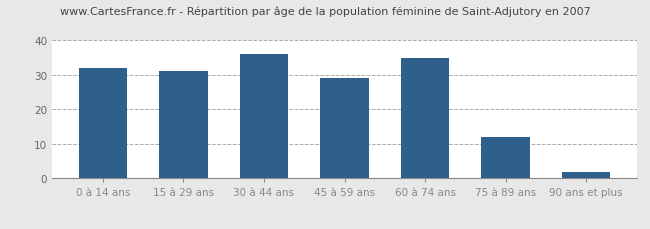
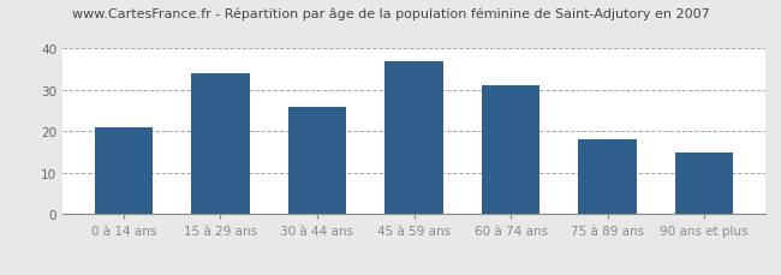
0 à 14 ans: 32 -> 21
15 à 29 ans: 31 -> 34
30 à 44 ans: 36 -> 26
45 à 59 ans: 29 -> 37
60 à 74 ans: 35 -> 31
75 à 89 ans: 12 -> 18
90 ans et plus: 2 -> 15
